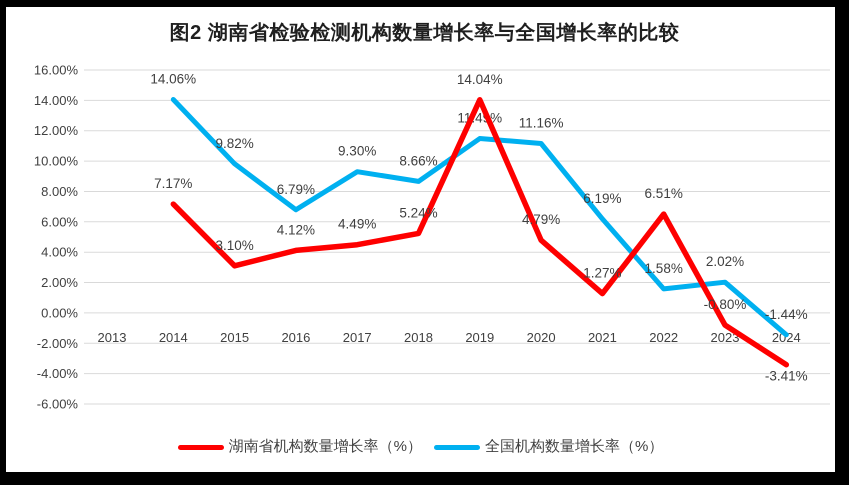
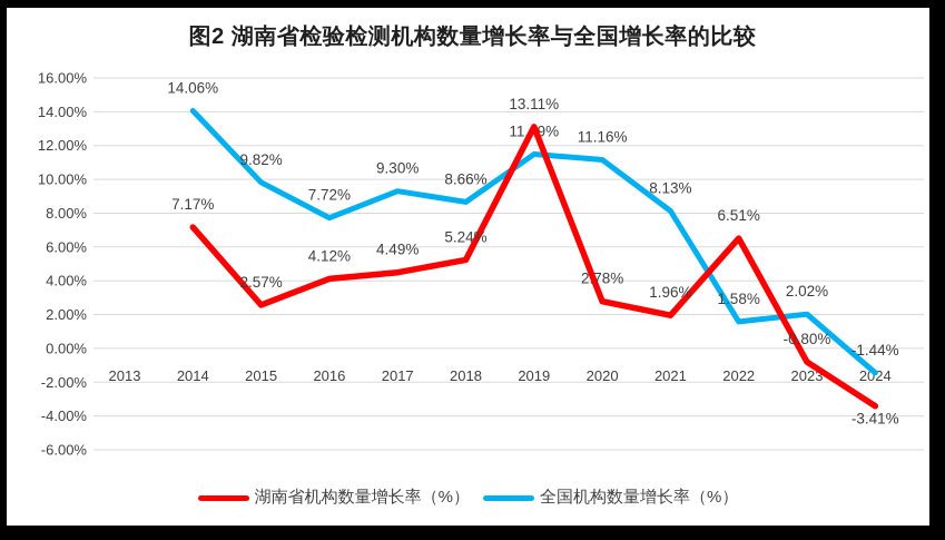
湖南省机构数量增长率（%）/2015: 3.10% -> 2.57%
全国机构数量增长率（%）/2016: 6.79% -> 7.72%
湖南省机构数量增长率（%）/2019: 14.04% -> 13.11%
湖南省机构数量增长率（%）/2020: 4.79% -> 2.78%
湖南省机构数量增长率（%）/2021: 1.27% -> 1.96%
全国机构数量增长率（%）/2021: 6.19% -> 8.13%
